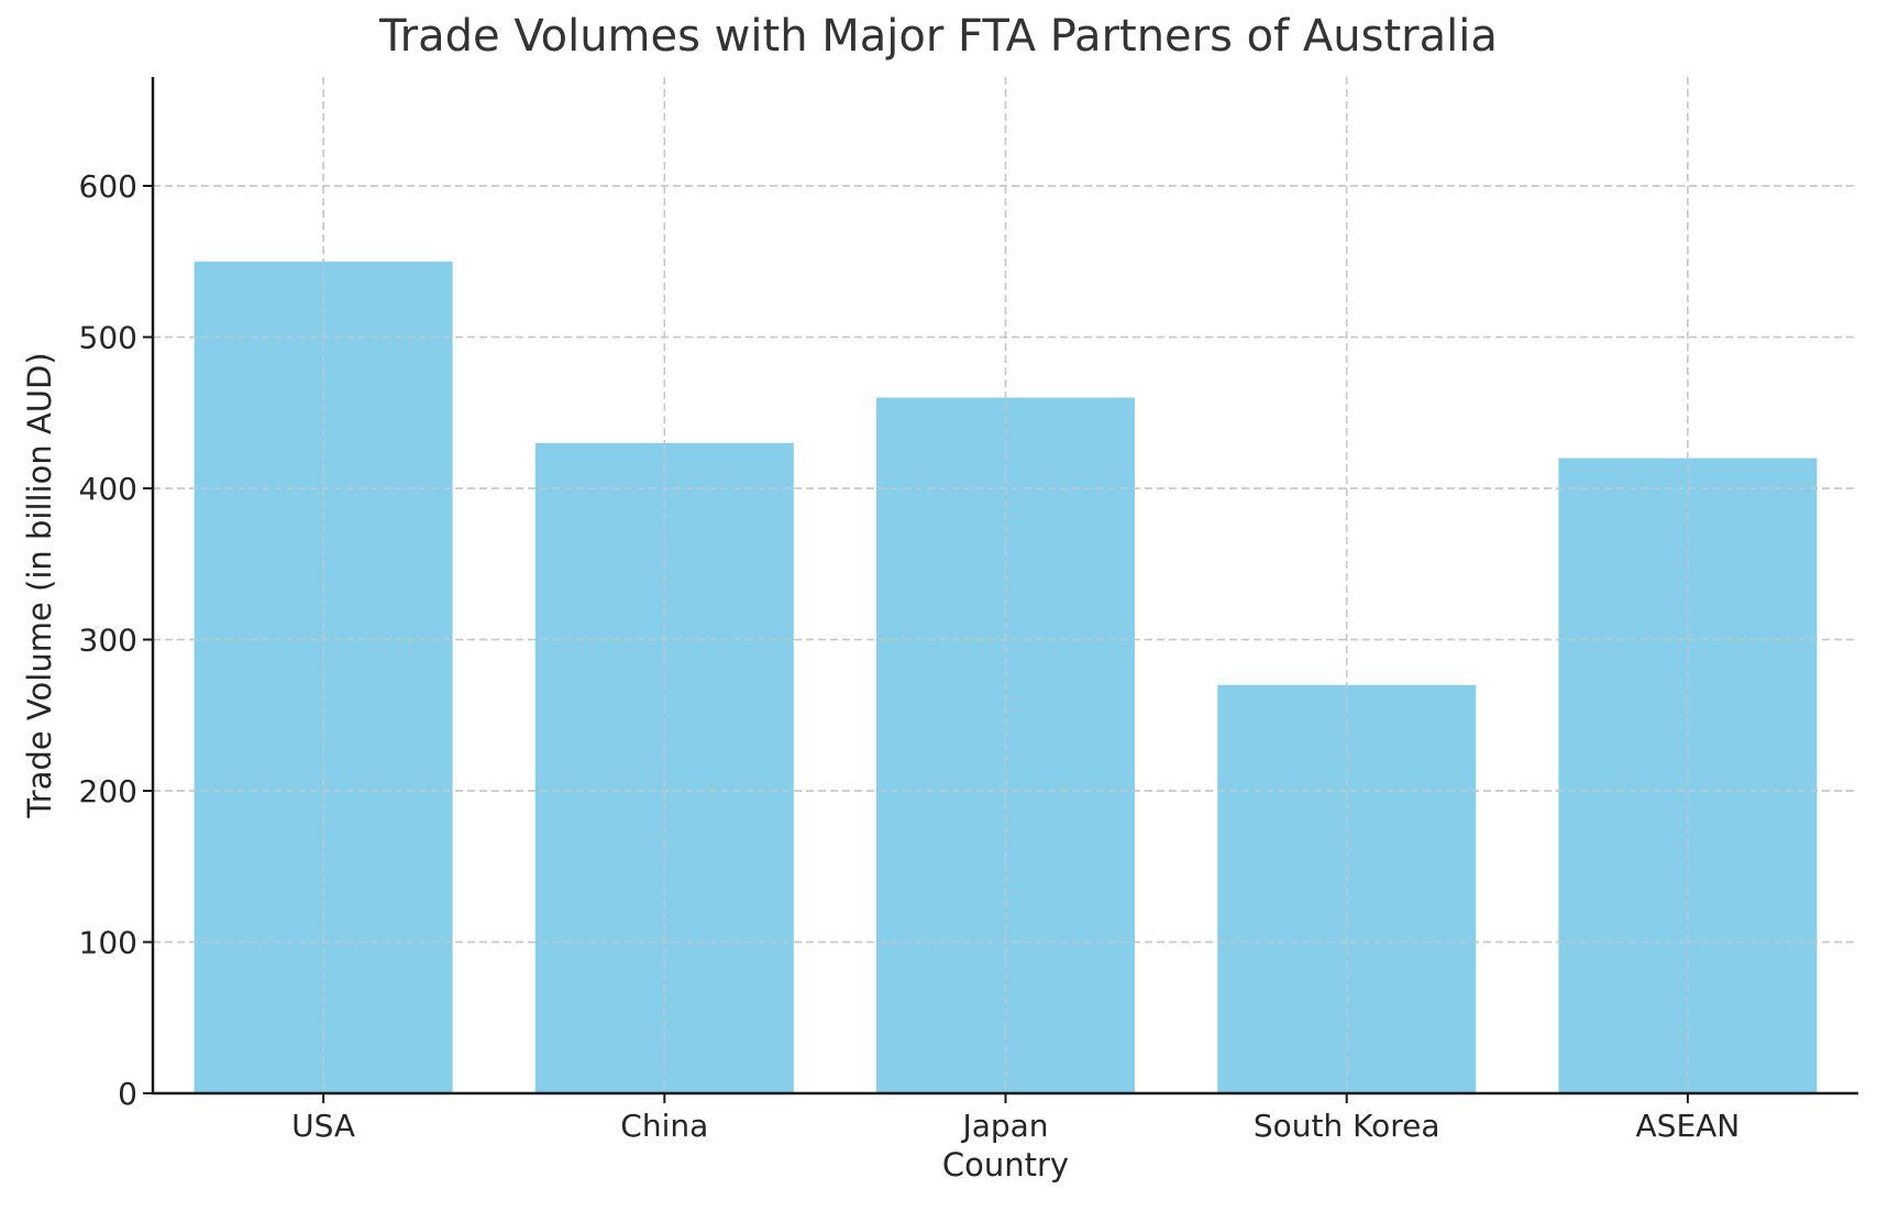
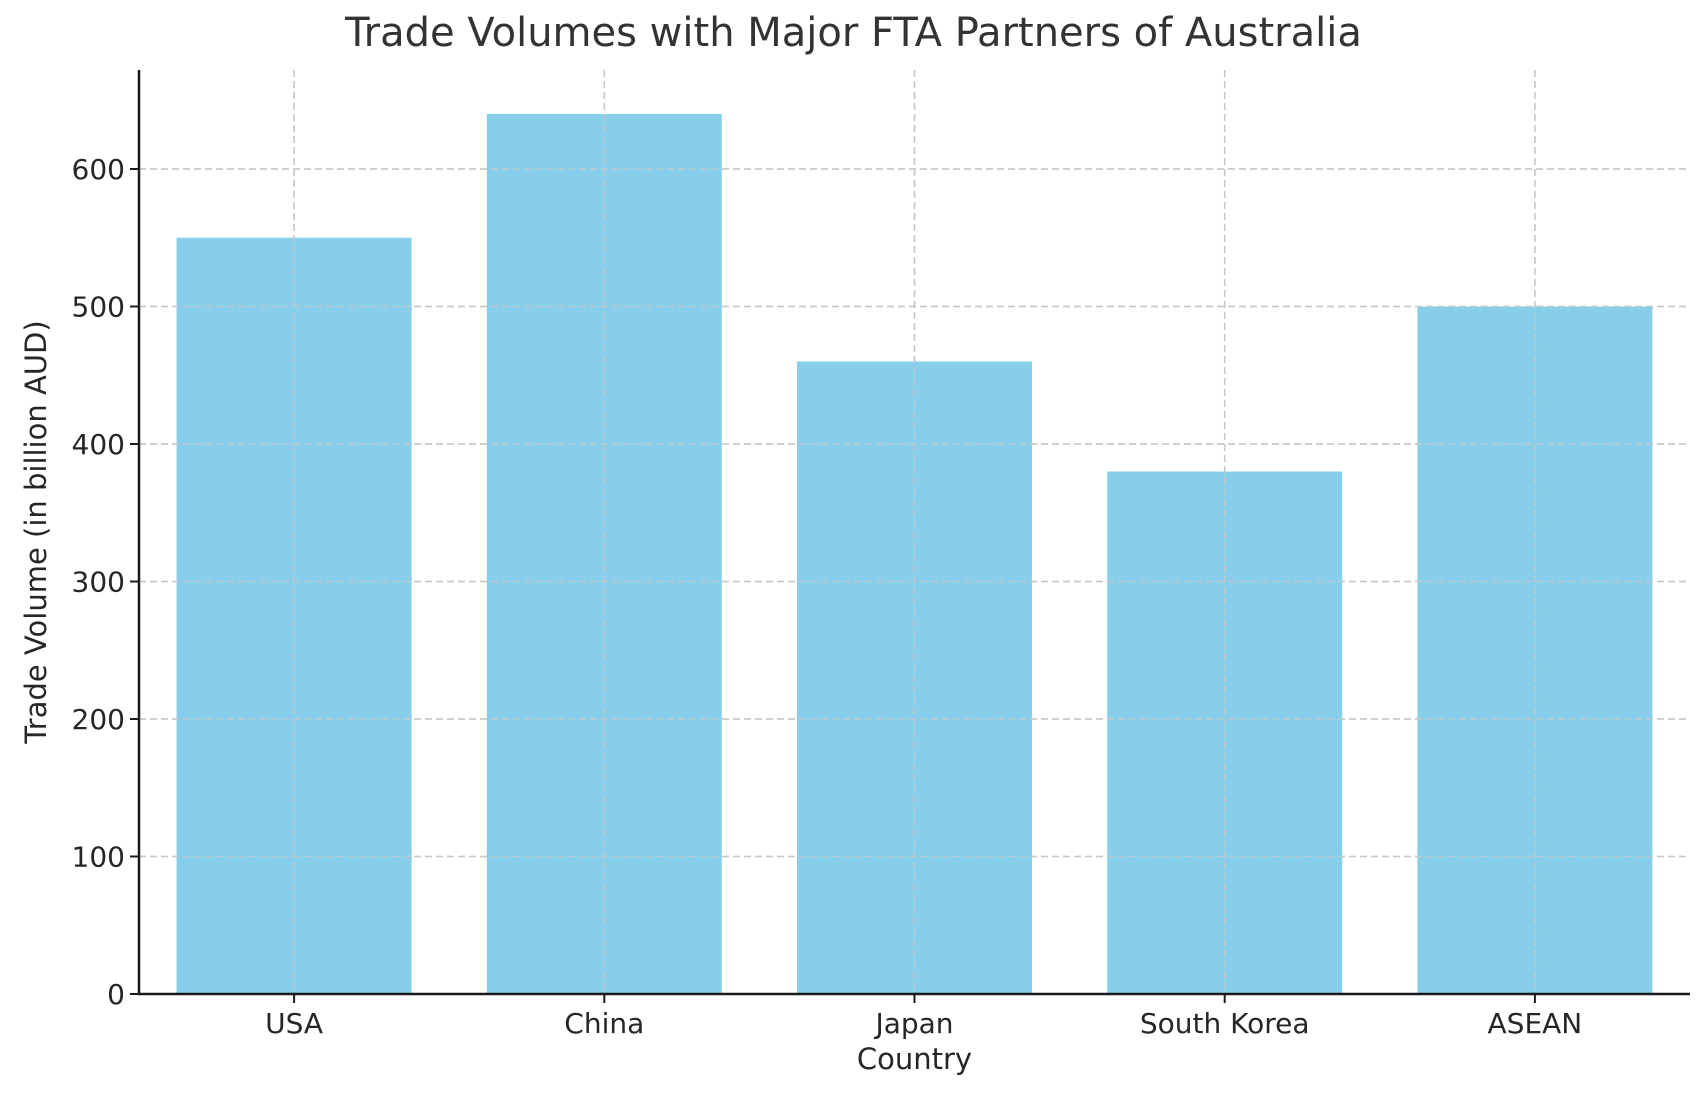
China: 430 -> 640
South Korea: 270 -> 380
ASEAN: 420 -> 500
